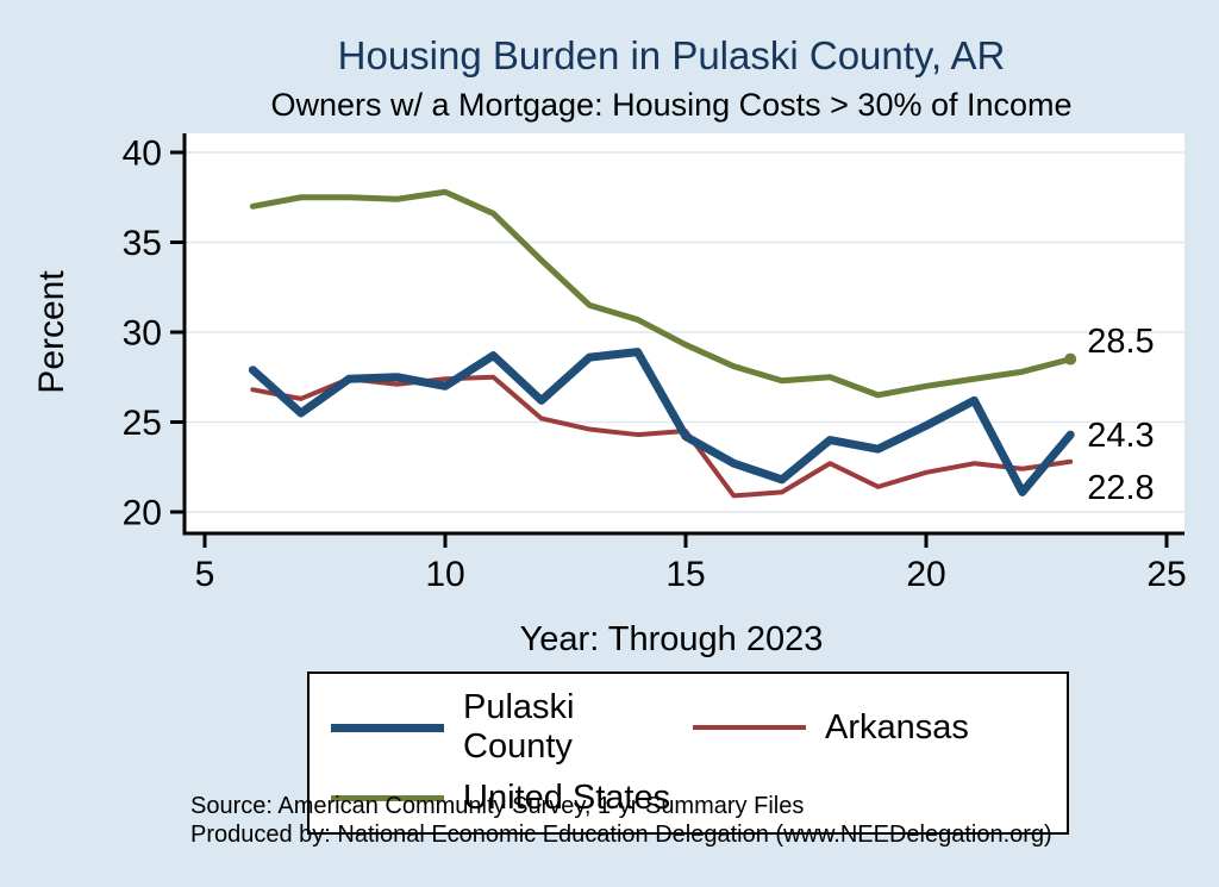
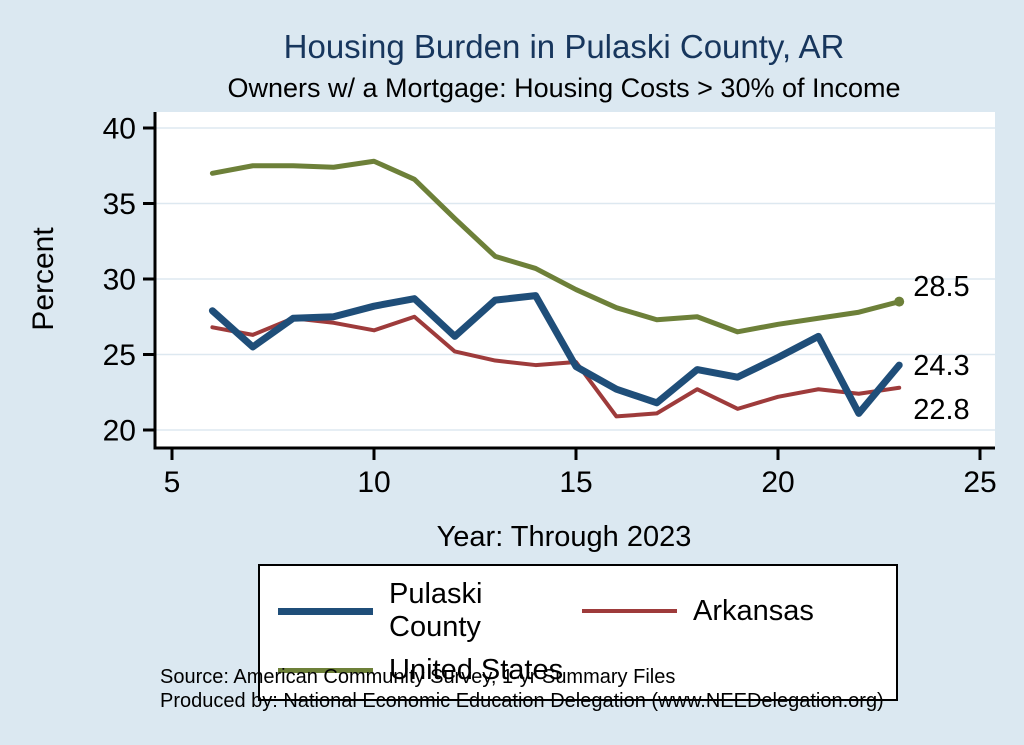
Arkansas/10: 27.4 -> 26.6
Pulaski County/10: 27.0 -> 28.2
